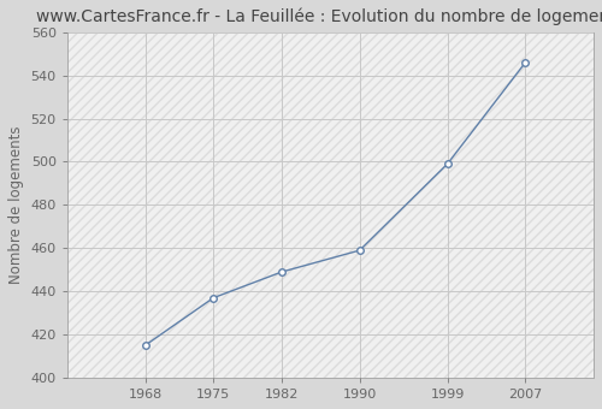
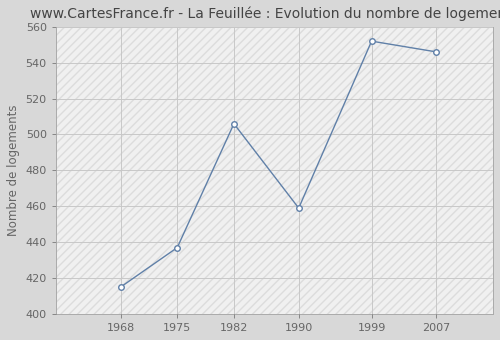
1982: 449 -> 506
1999: 499 -> 552
